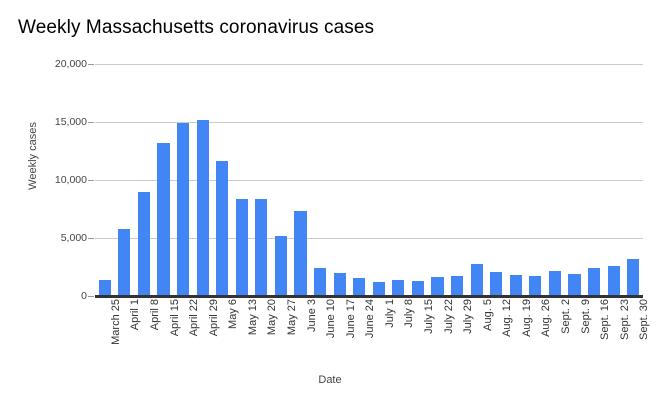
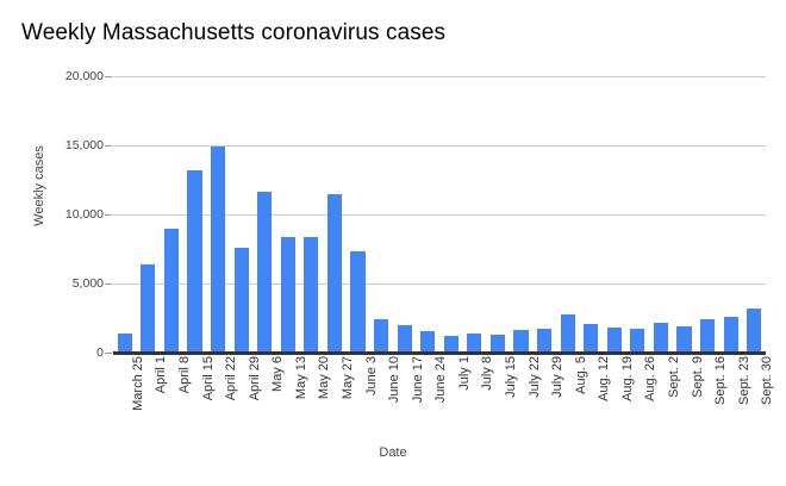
April 1: 5800 -> 6400
April 29: 15200 -> 7600
May 27: 5200 -> 11500
